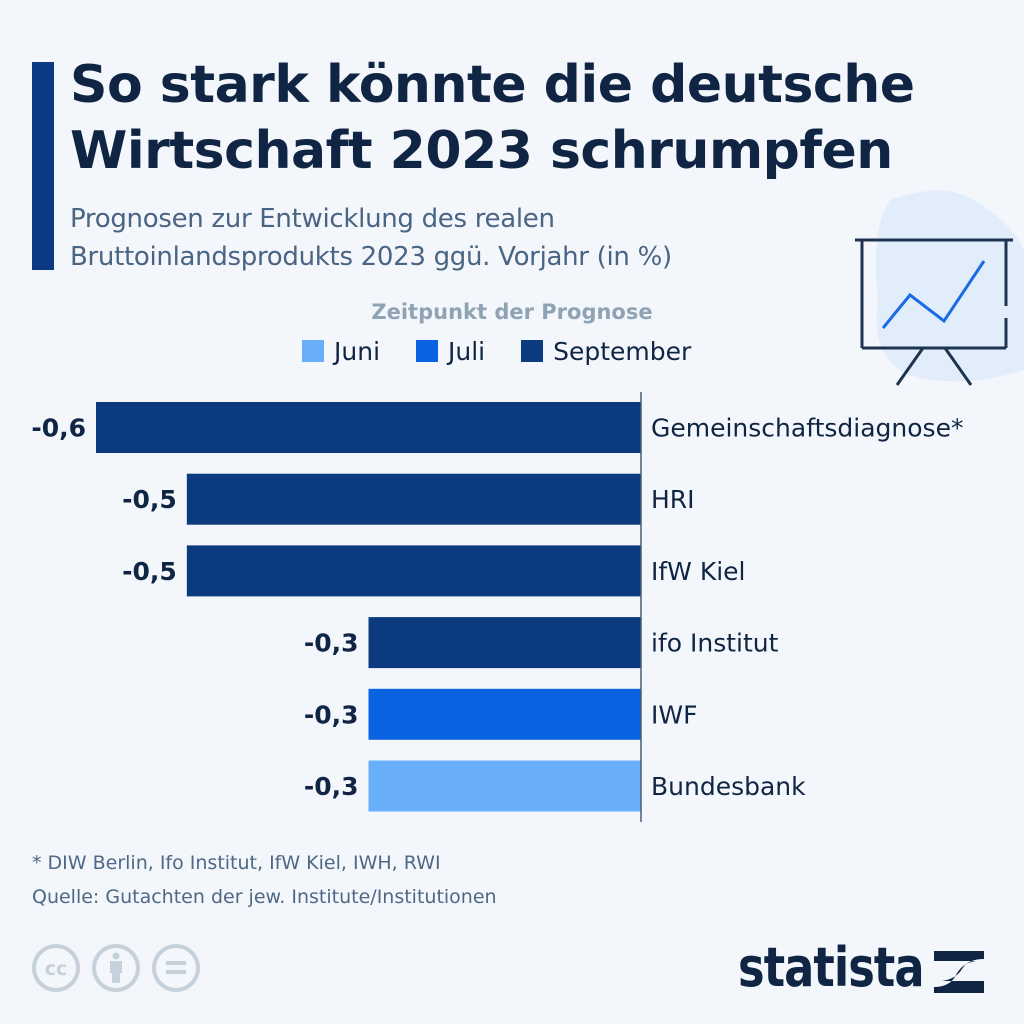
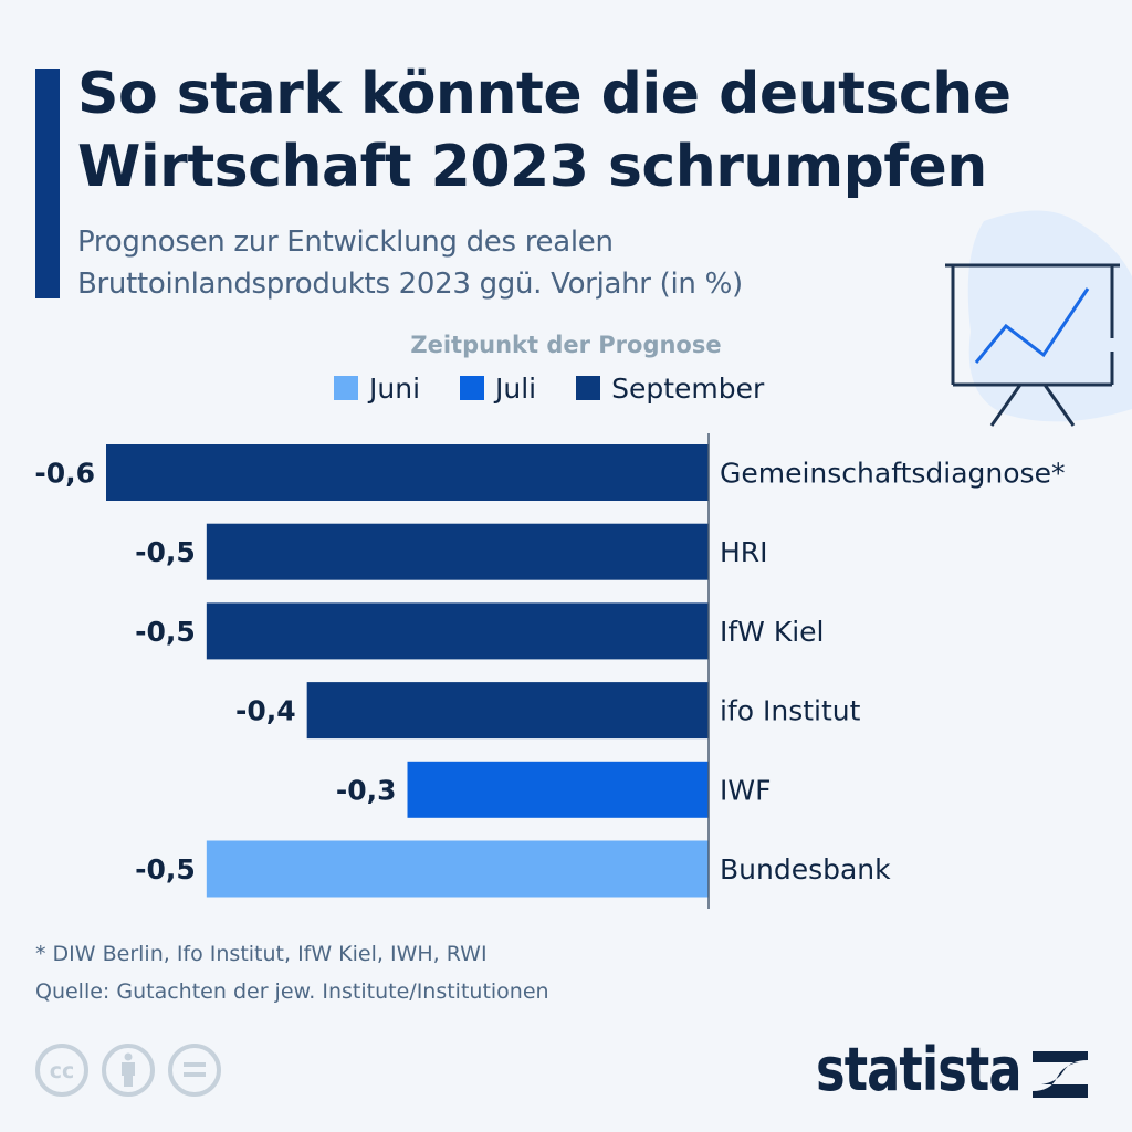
ifo Institut: -0,3 -> -0,4
Bundesbank: -0,3 -> -0,5
